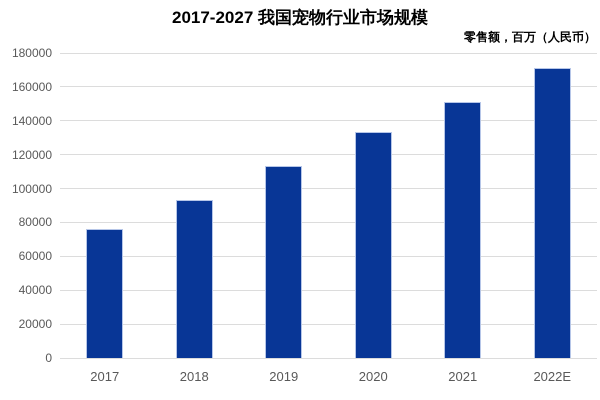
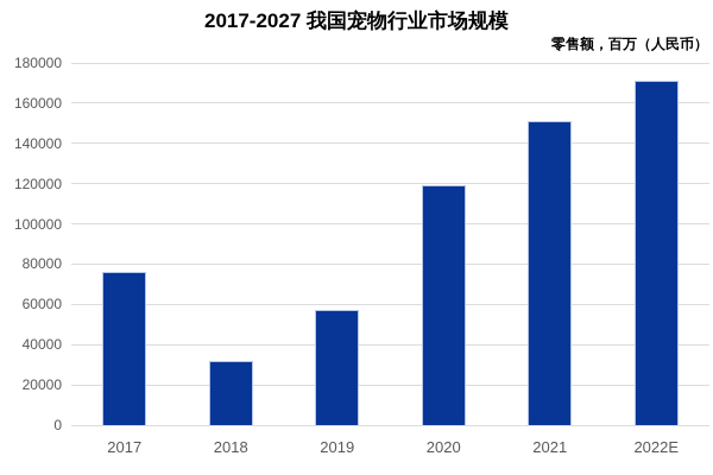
2018: 93000 -> 32000
2019: 114000 -> 57000
2020: 134000 -> 119000
